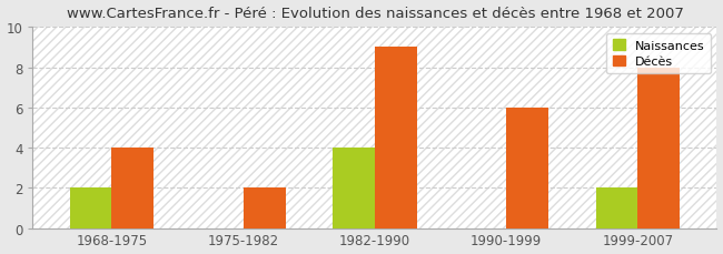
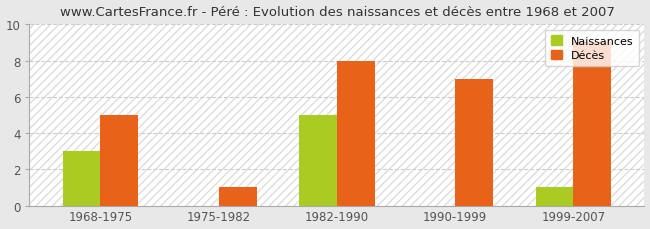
Naissances/1968-1975: 2 -> 3
Décès/1968-1975: 4 -> 5
Décès/1975-1982: 2 -> 1
Naissances/1982-1990: 4 -> 5
Décès/1982-1990: 9 -> 8
Décès/1990-1999: 6 -> 7
Naissances/1999-2007: 2 -> 1
Décès/1999-2007: 8 -> 9
